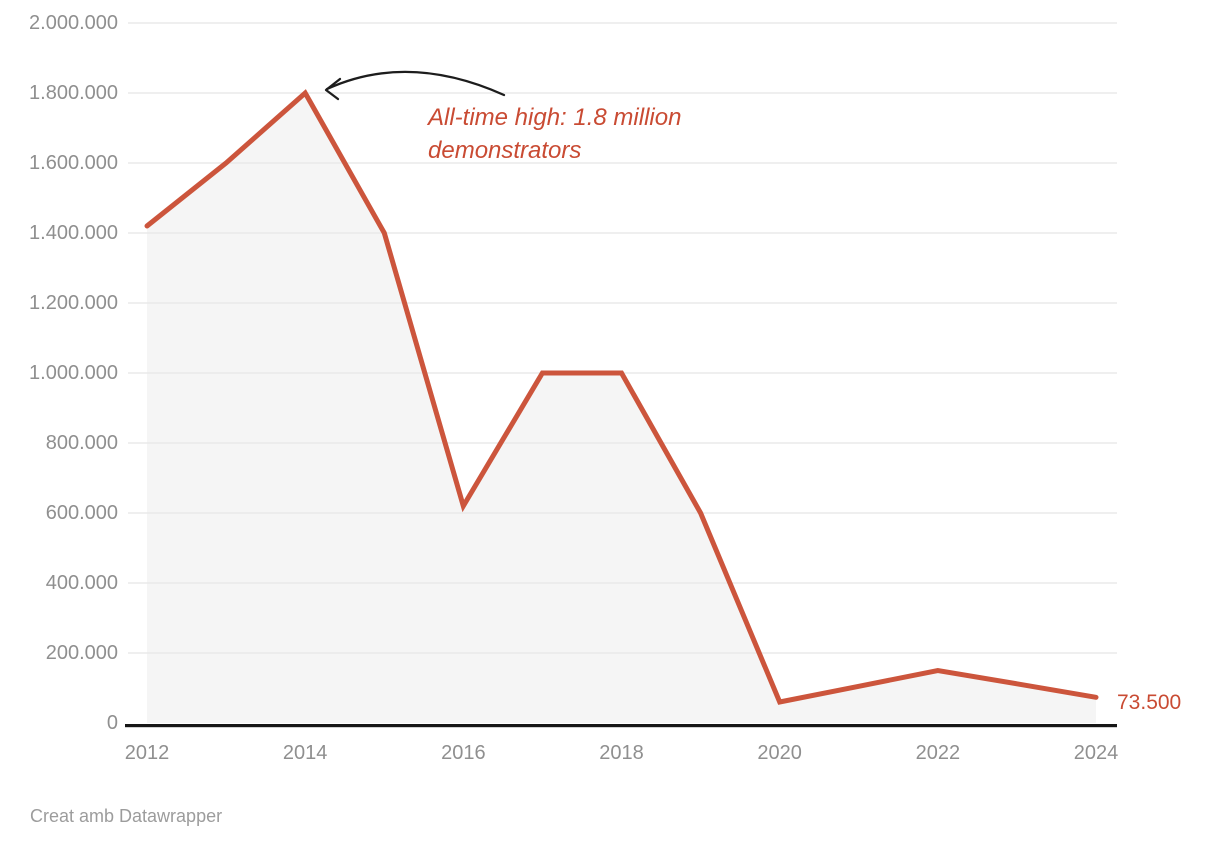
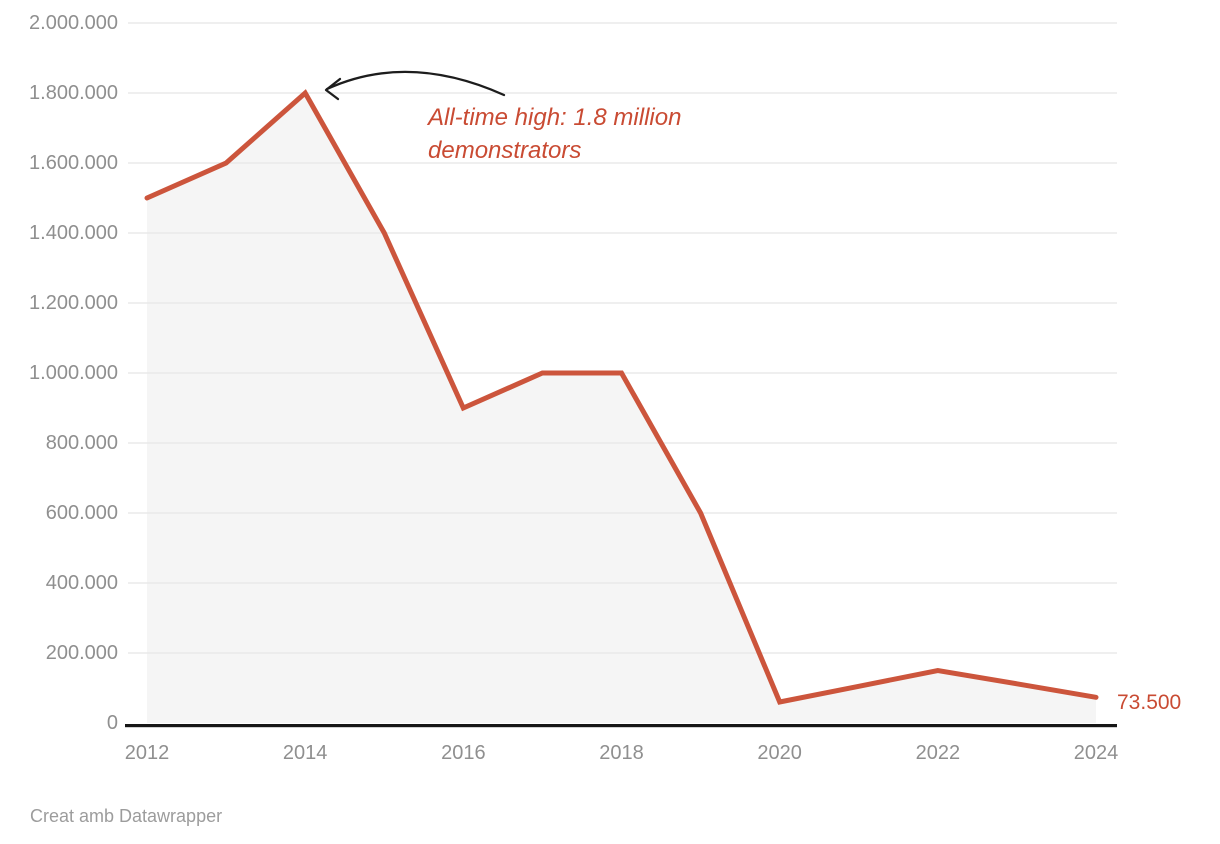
2012: 1420000 -> 1500000
2016: 620000 -> 900000
